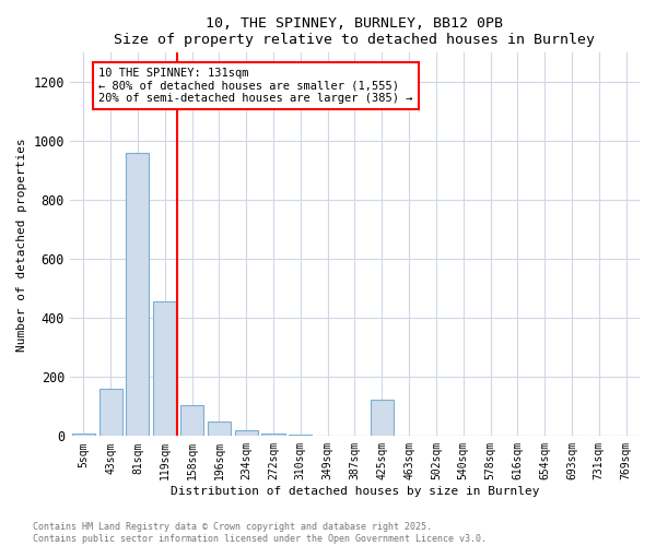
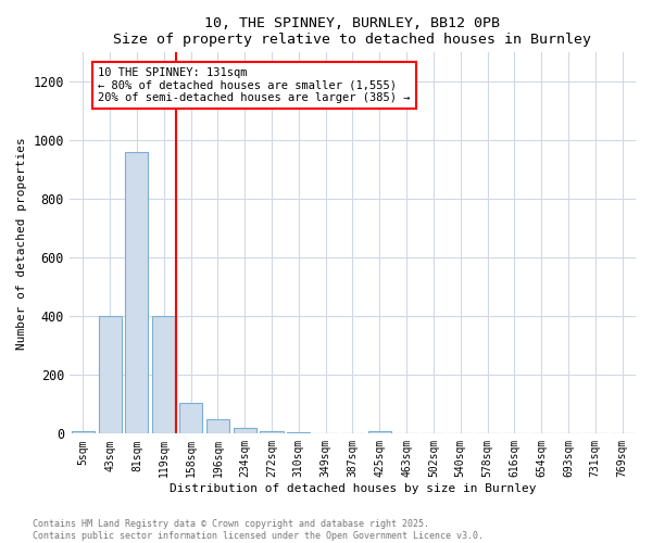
43sqm: 160 -> 400
119sqm: 455 -> 400
425sqm: 125 -> 8
